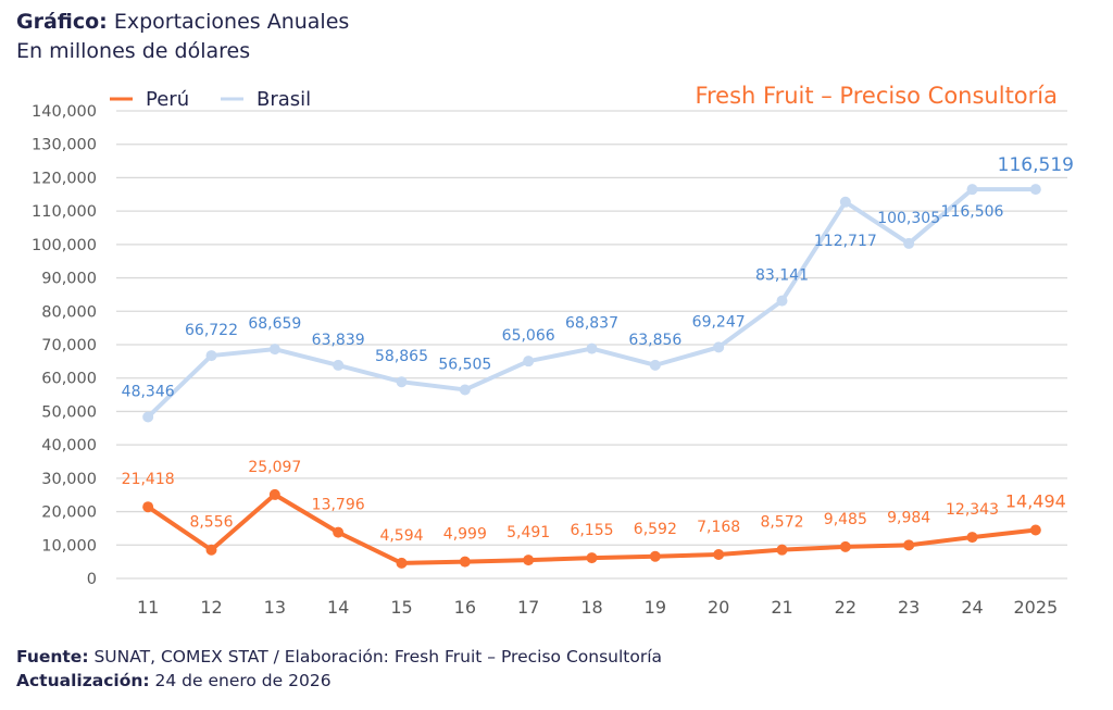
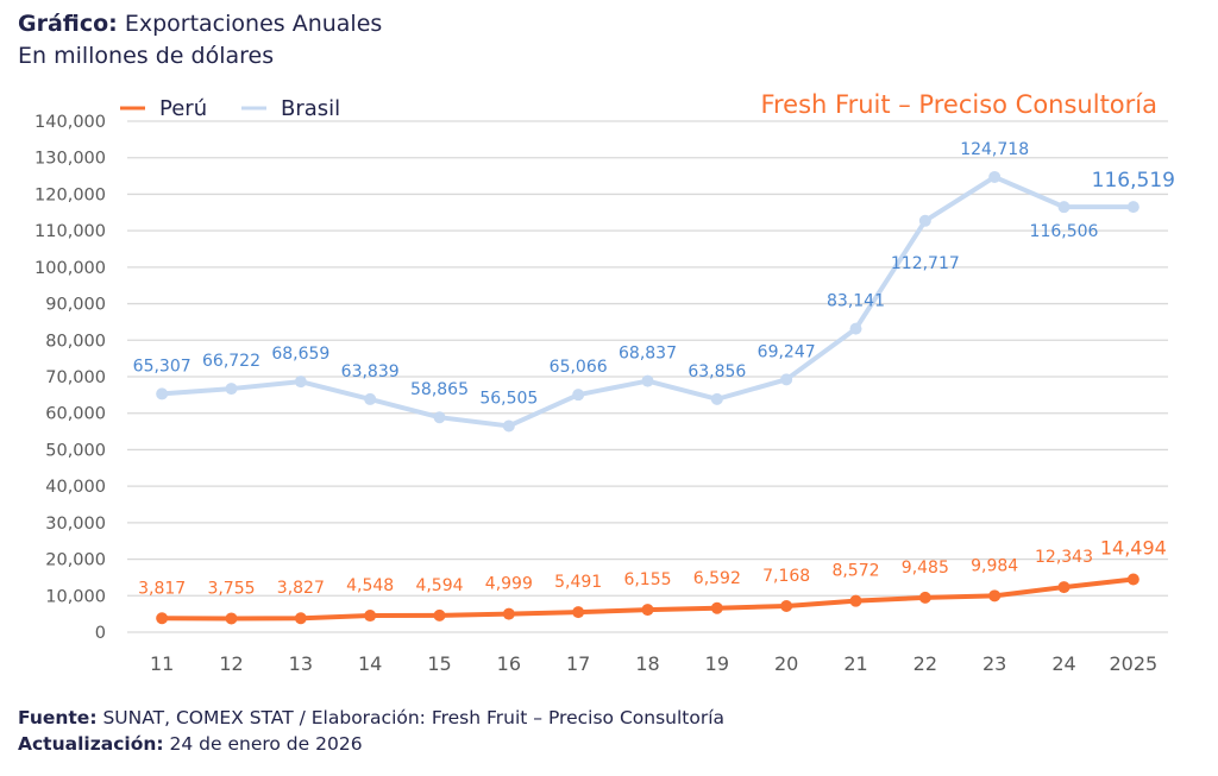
Perú/11: 21,418 -> 3,817
Brasil/11: 48,346 -> 65,307
Perú/12: 8,556 -> 3,755
Perú/13: 25,097 -> 3,827
Perú/14: 13,796 -> 4,548
Brasil/23: 100,305 -> 124,718
